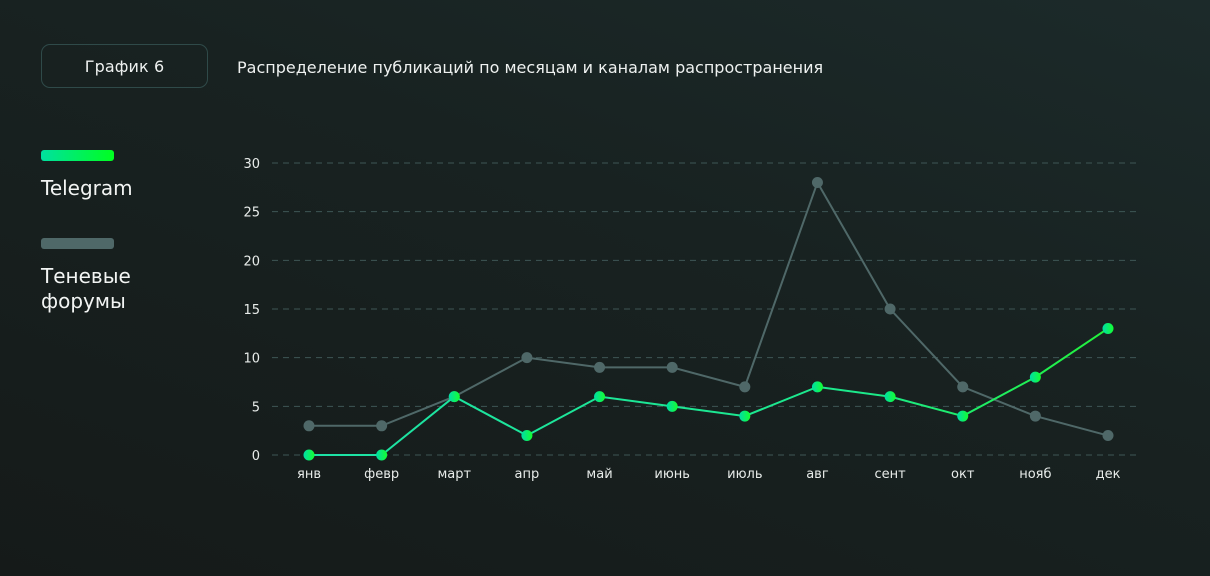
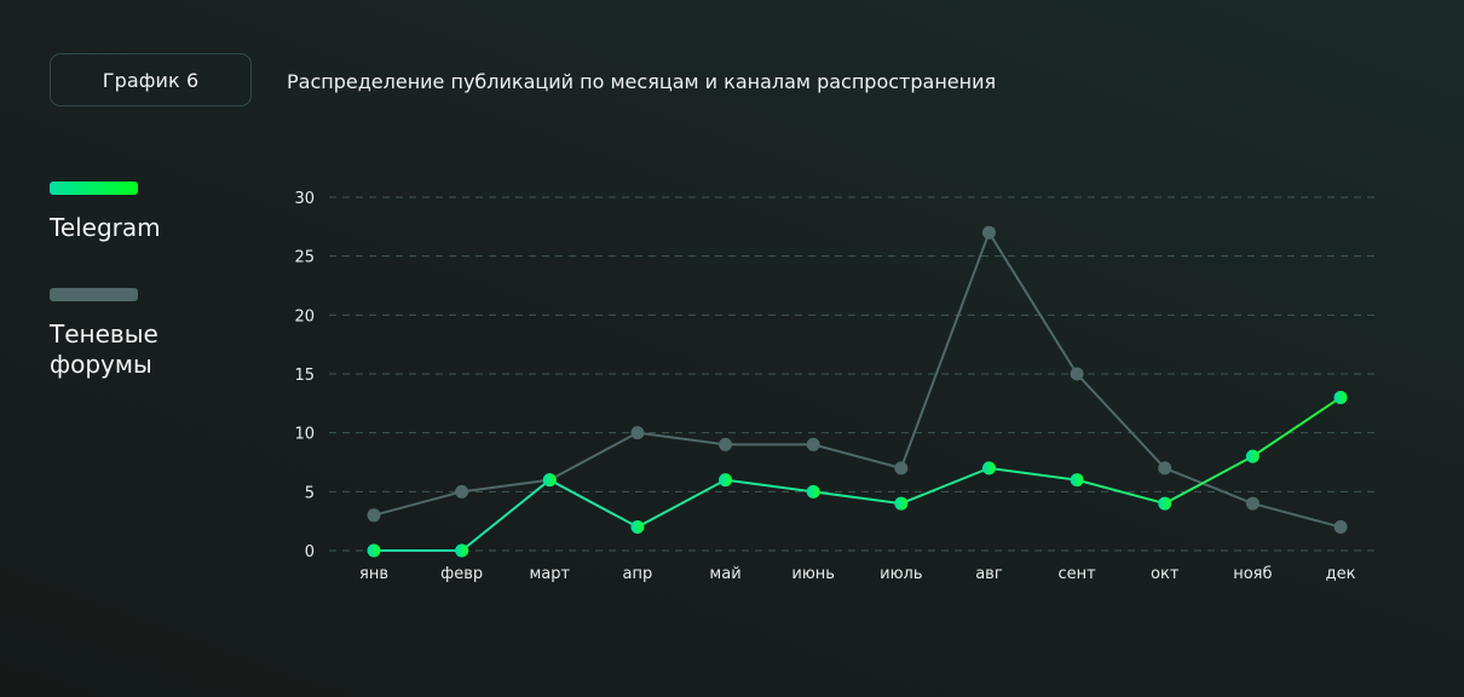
Теневые форумы/февр: 3 -> 5
Теневые форумы/авг: 28 -> 27
